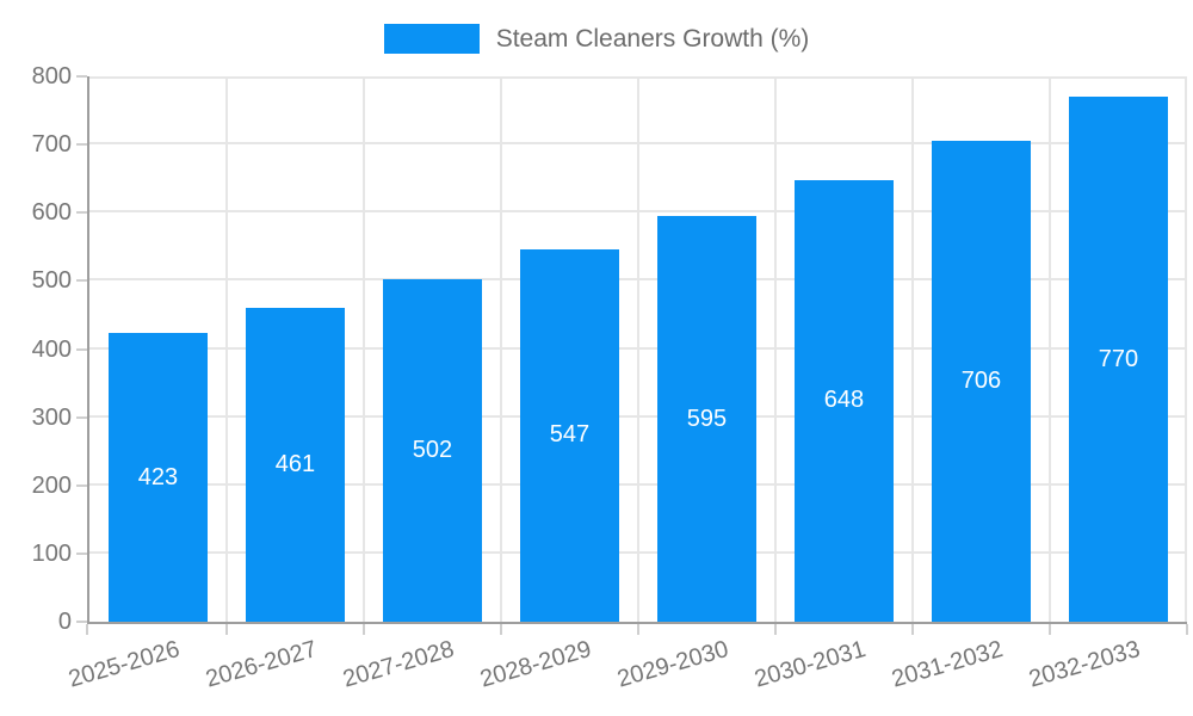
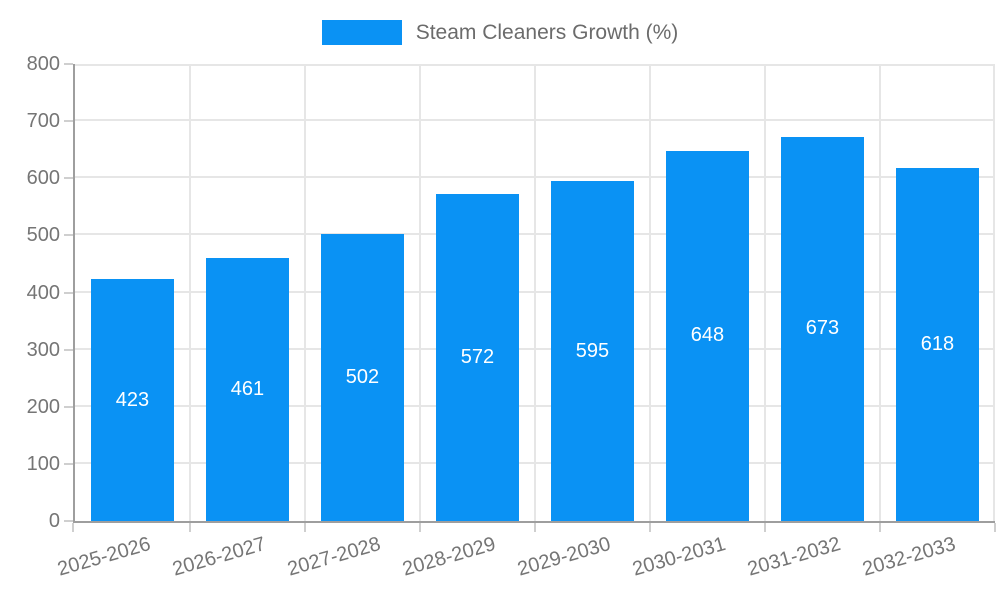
2028-2029: 547 -> 572
2031-2032: 706 -> 673
2032-2033: 770 -> 618
